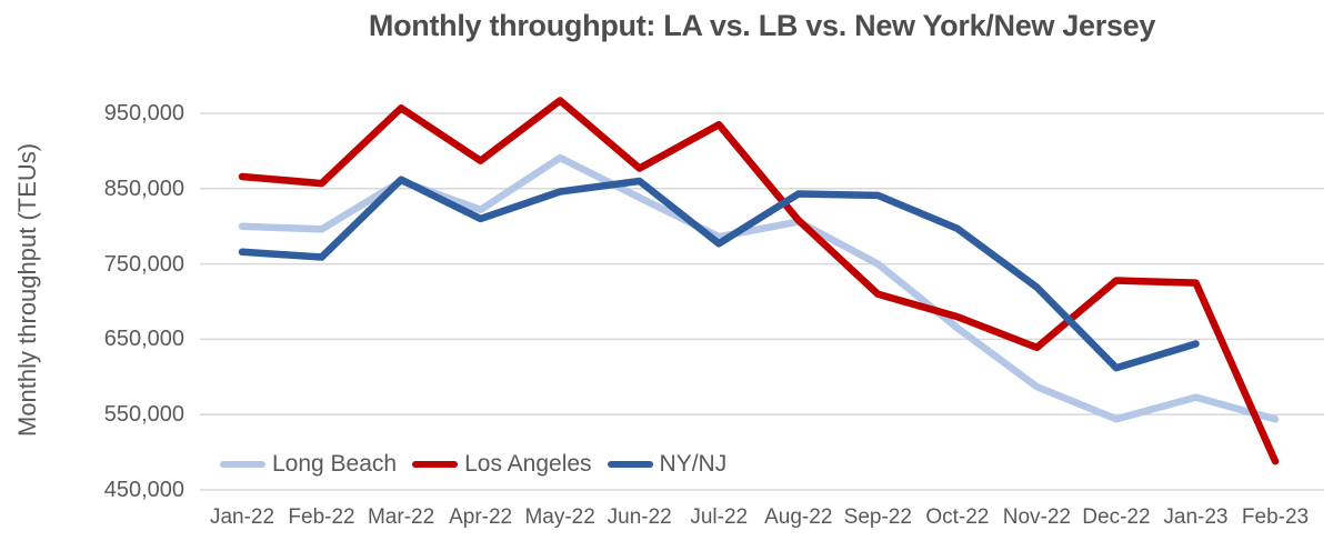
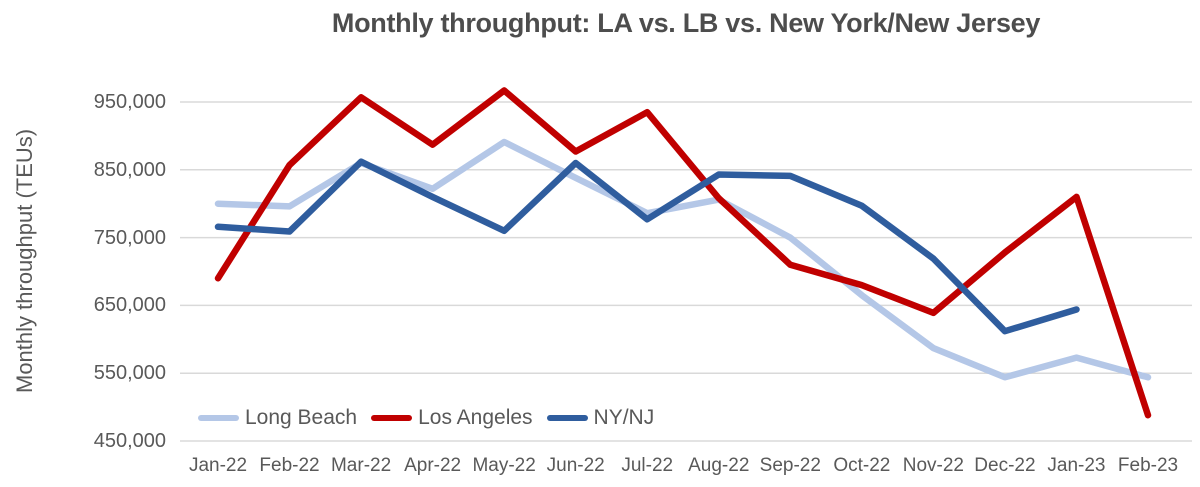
Los Angeles/Jan-22: 870000 -> 690000
NY/NJ/May-22: 850000 -> 760000
Los Angeles/Jan-23: 720000 -> 810000
